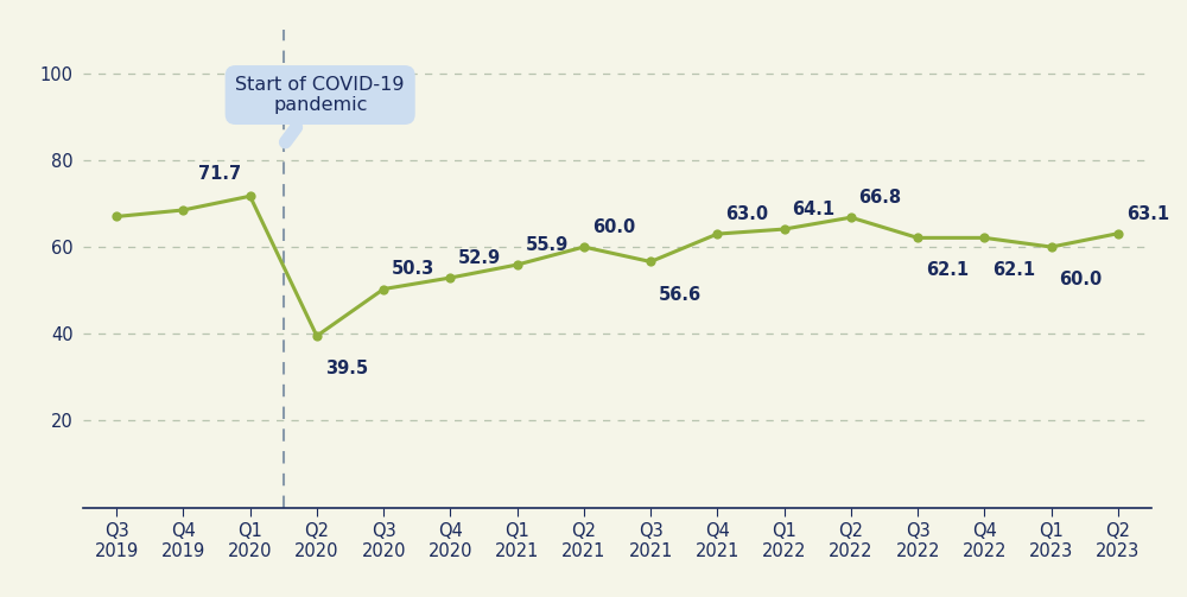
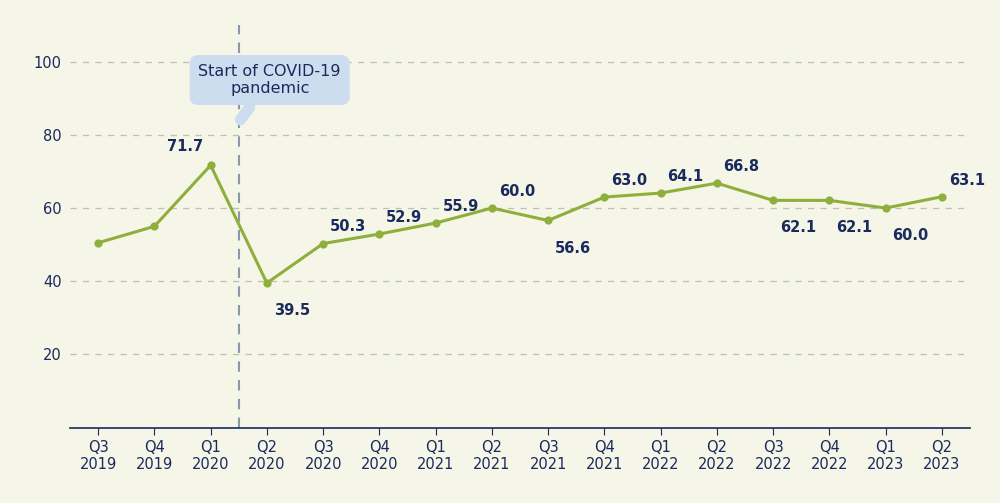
Q3 2019: 67.0 -> 50.5
Q4 2019: 68.5 -> 55.0
